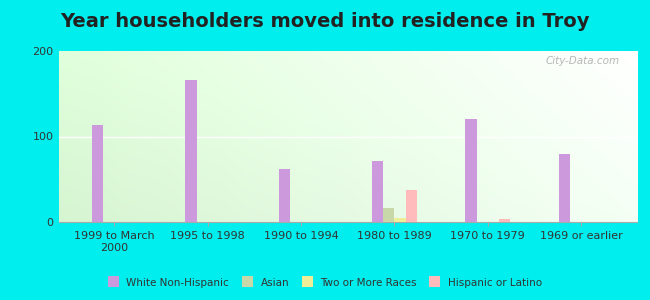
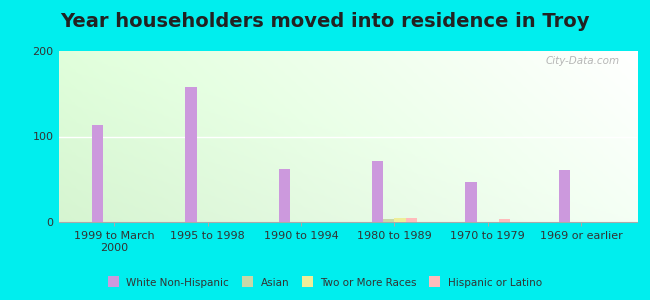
White Non-Hispanic/1995 to 1998: 166 -> 158
Asian/1980 to 1989: 16 -> 4
Hispanic or Latino/1980 to 1989: 38 -> 5
White Non-Hispanic/1970 to 1979: 120 -> 47
White Non-Hispanic/1969 or earlier: 80 -> 61
